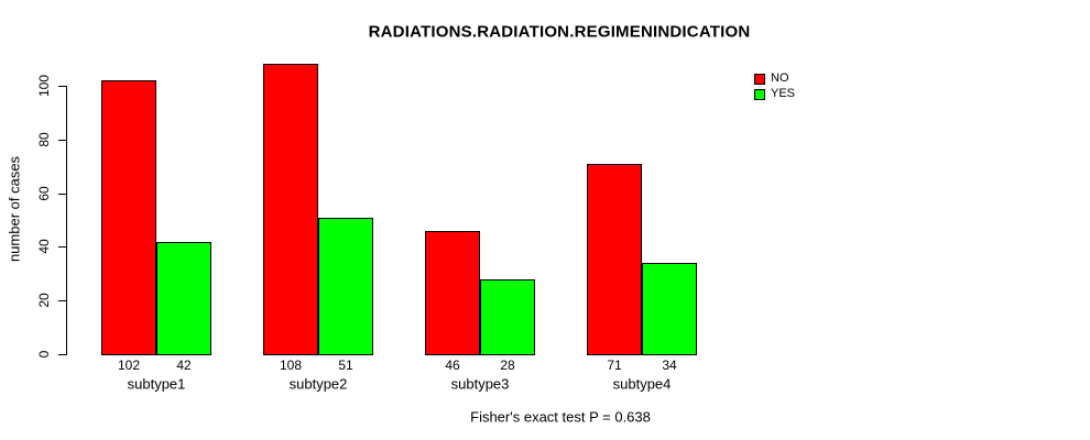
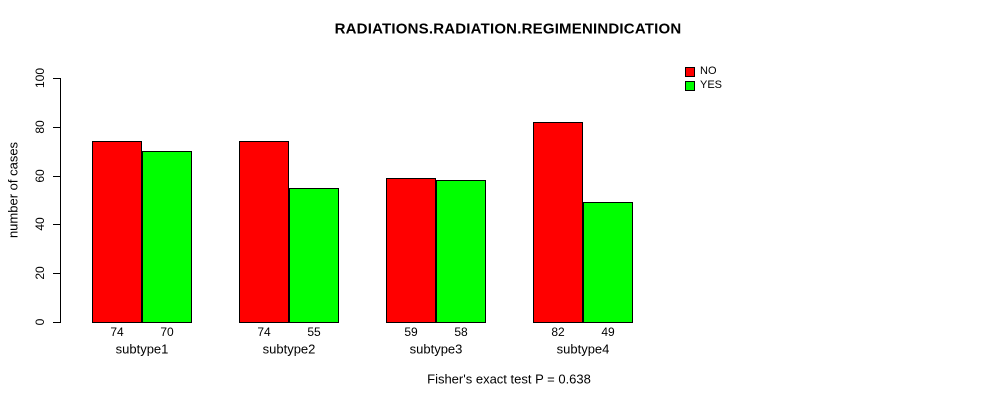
NO/subtype1: 102 -> 74
YES/subtype1: 42 -> 70
NO/subtype2: 108 -> 74
YES/subtype2: 51 -> 55
NO/subtype3: 46 -> 59
YES/subtype3: 28 -> 58
NO/subtype4: 71 -> 82
YES/subtype4: 34 -> 49
